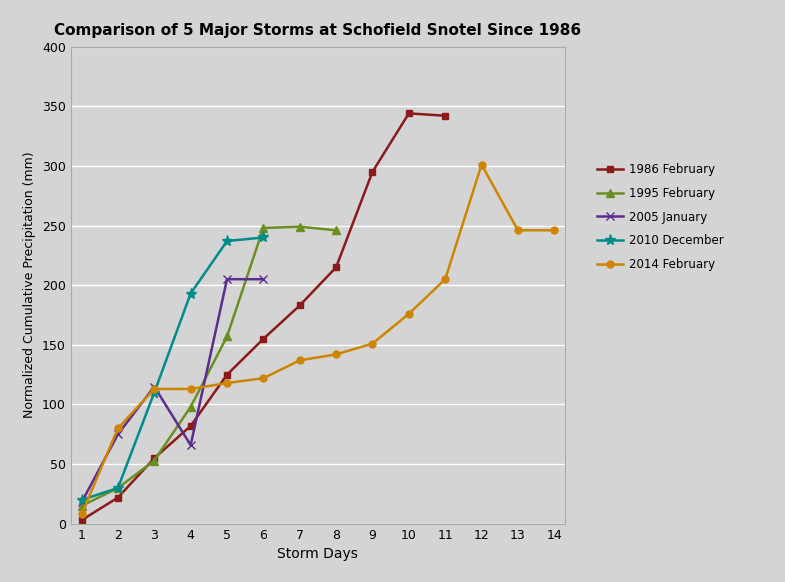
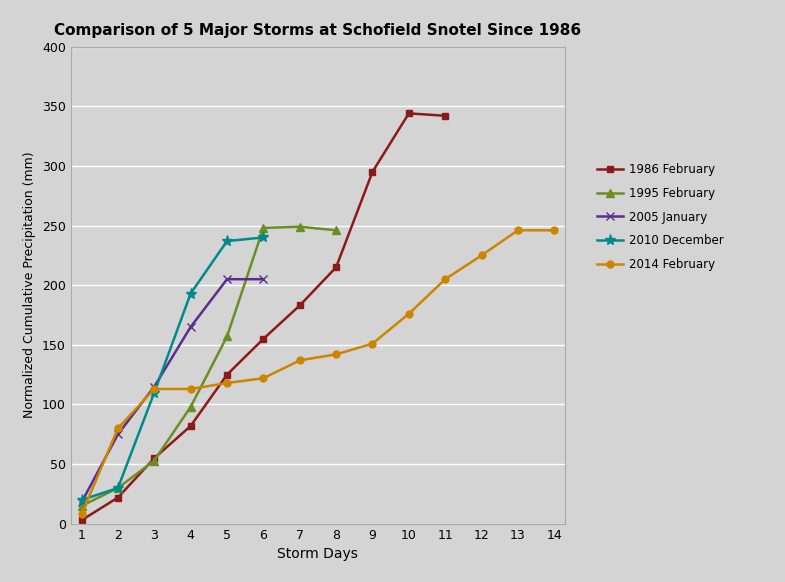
2005 January/4: 66 -> 165
2014 February/12: 301 -> 225
